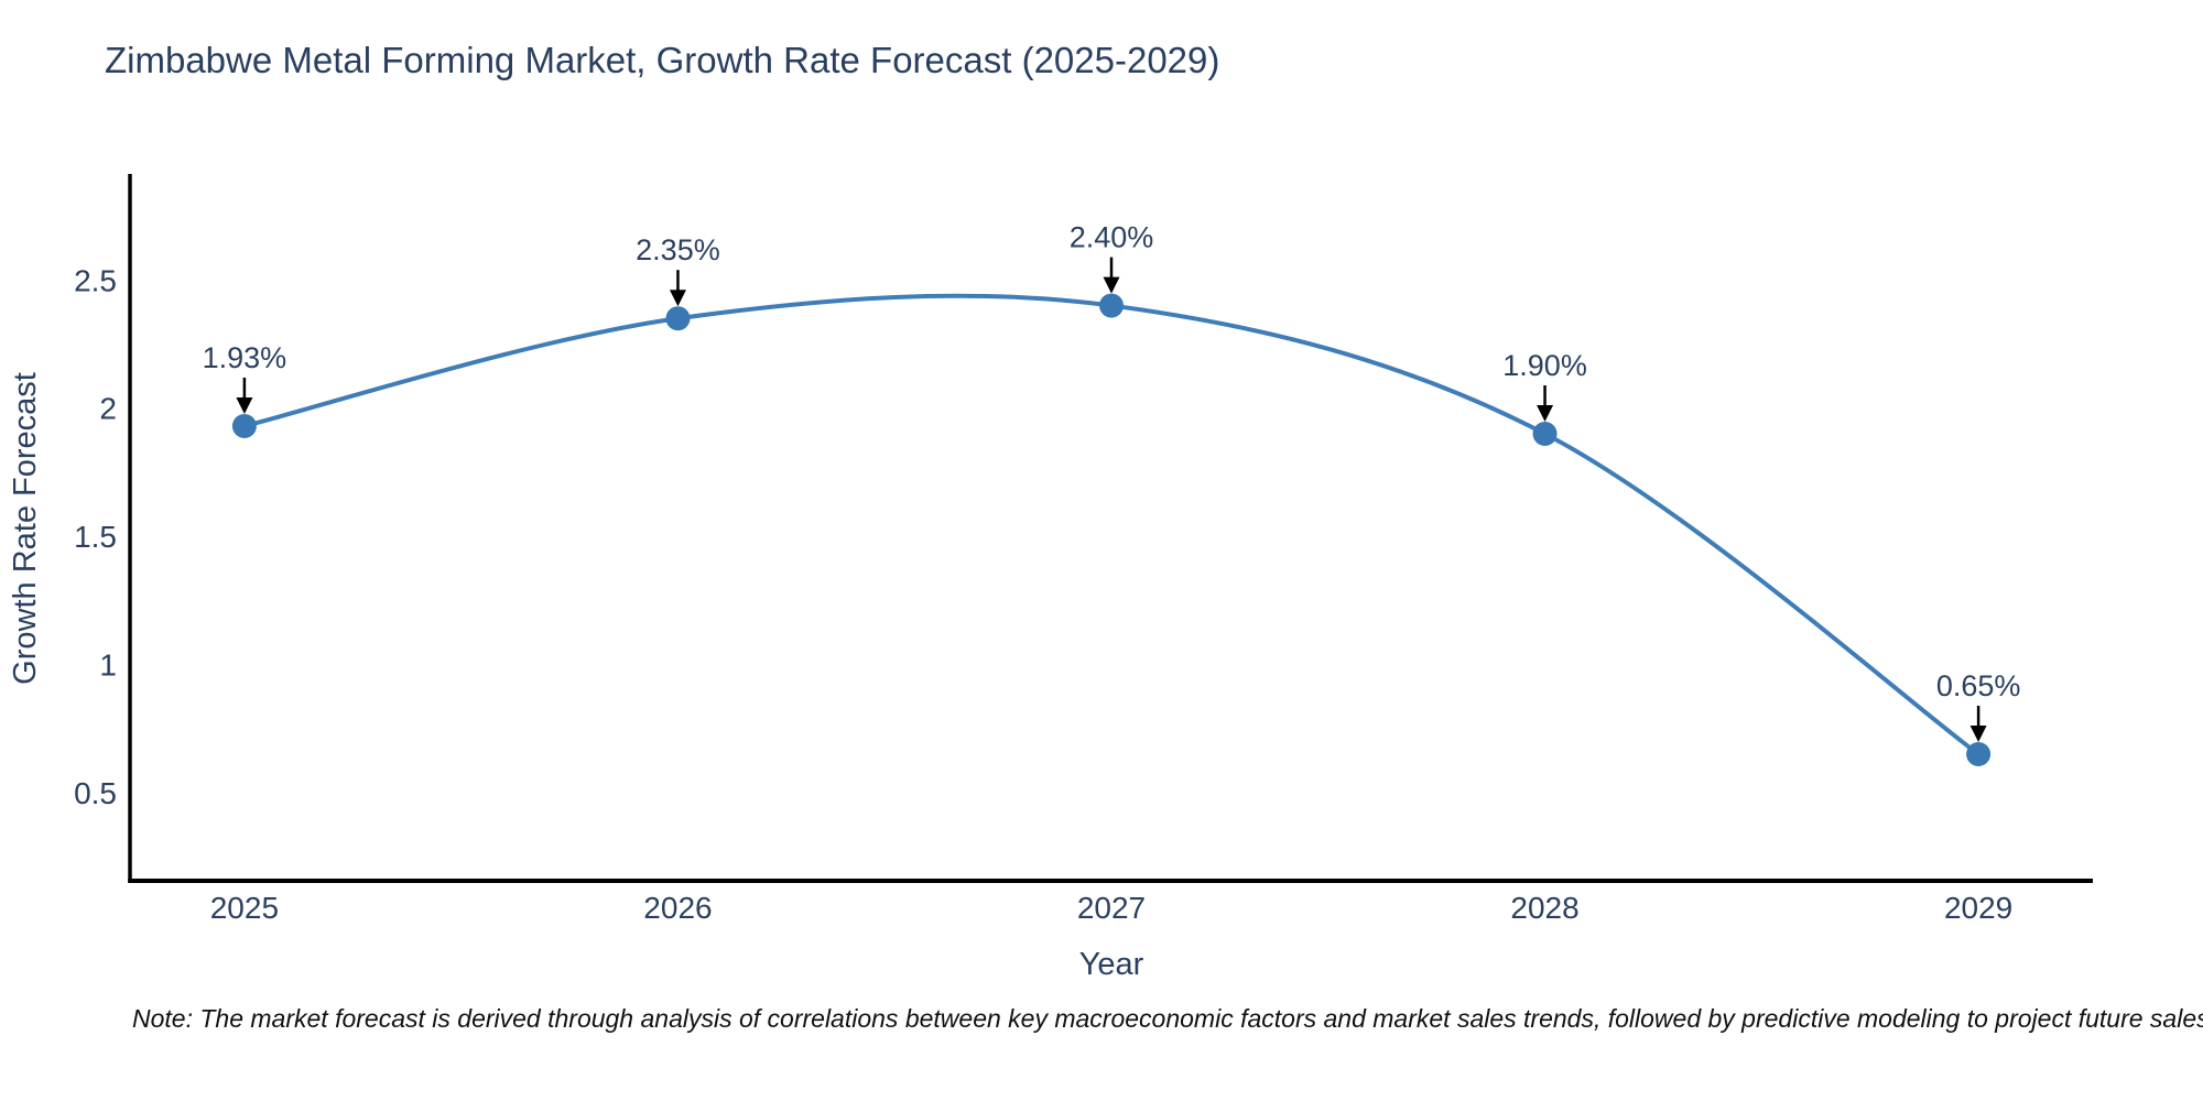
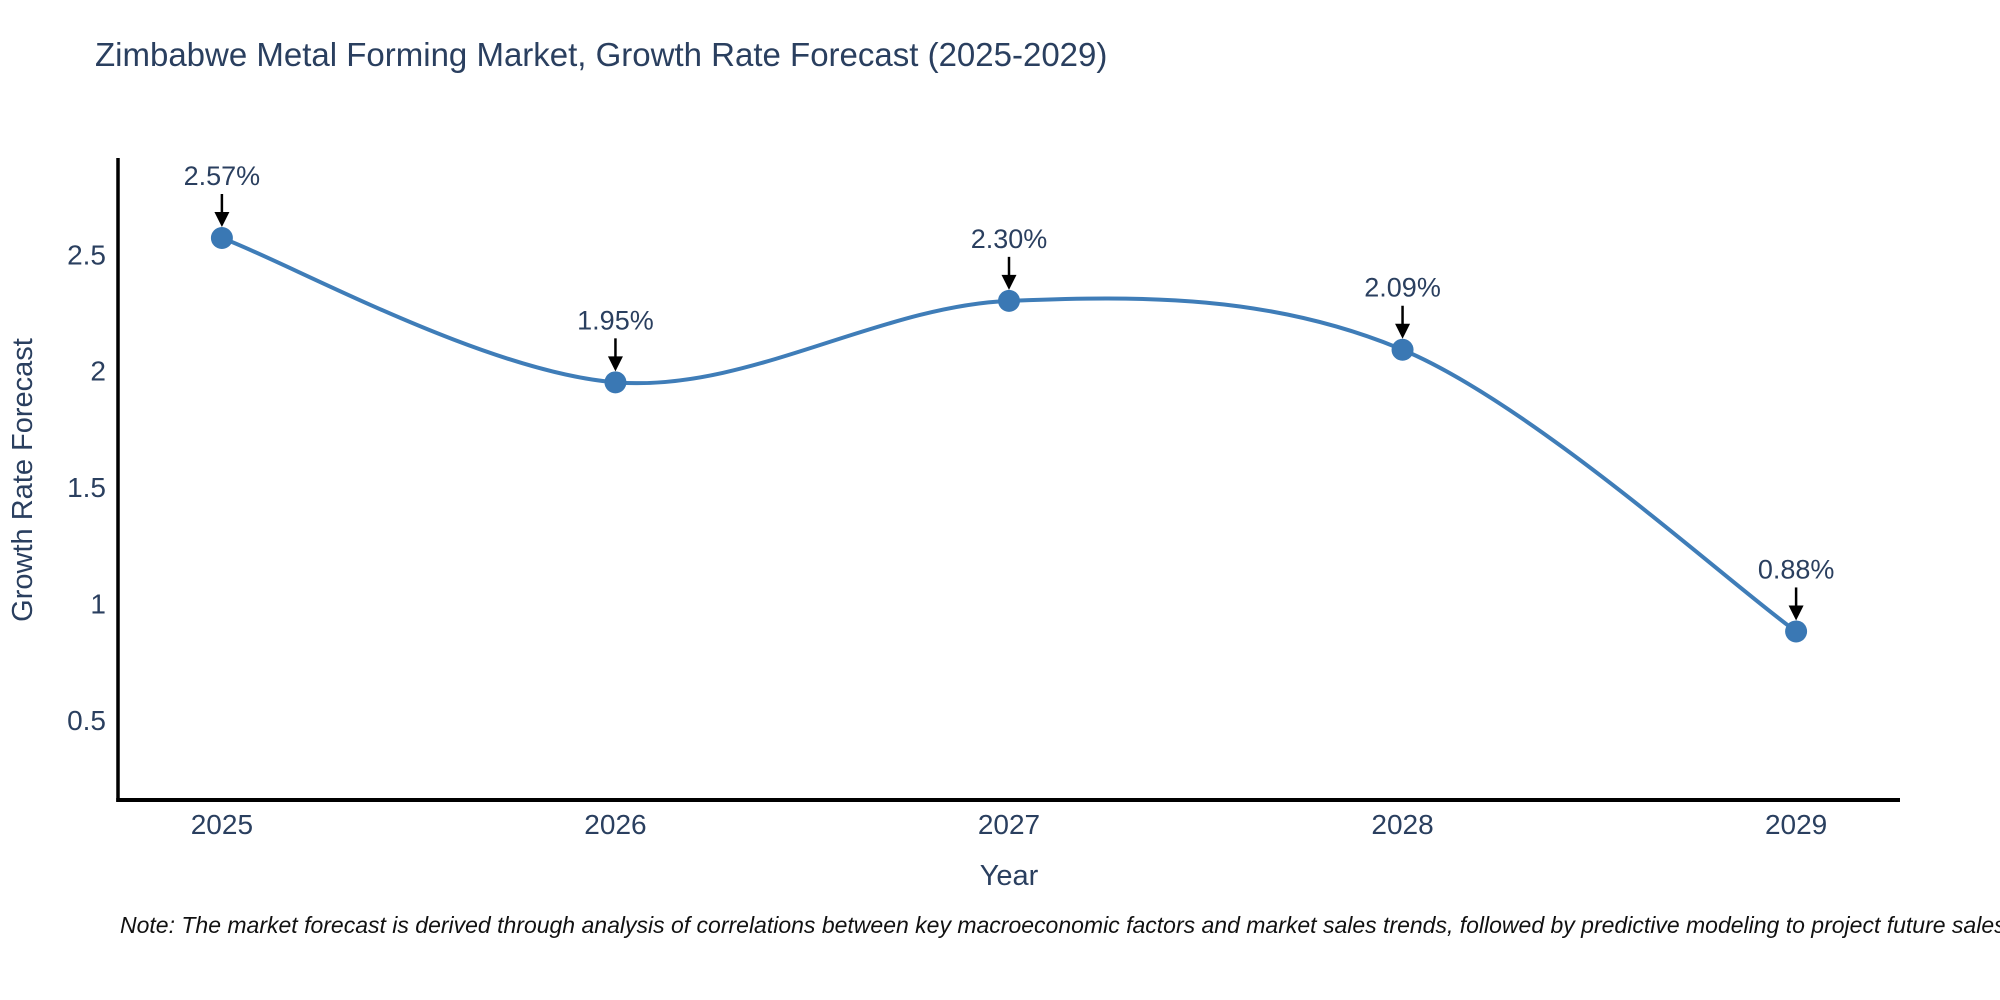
2025: 1.93% -> 2.57%
2026: 2.35% -> 1.95%
2027: 2.40% -> 2.30%
2028: 1.90% -> 2.09%
2029: 0.65% -> 0.88%
